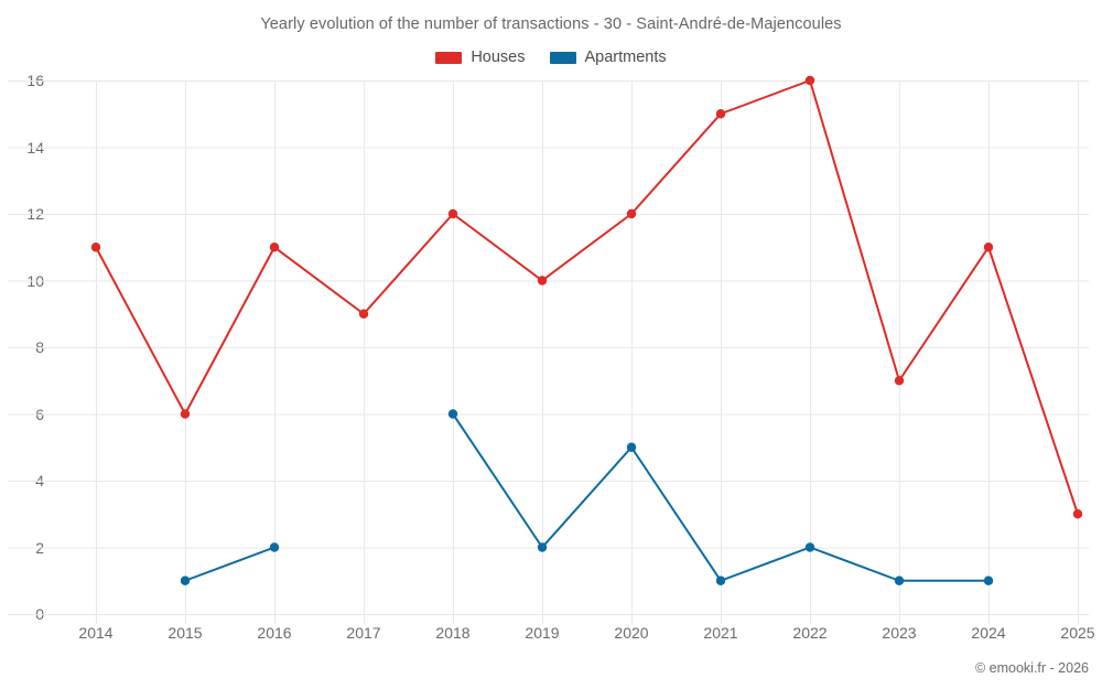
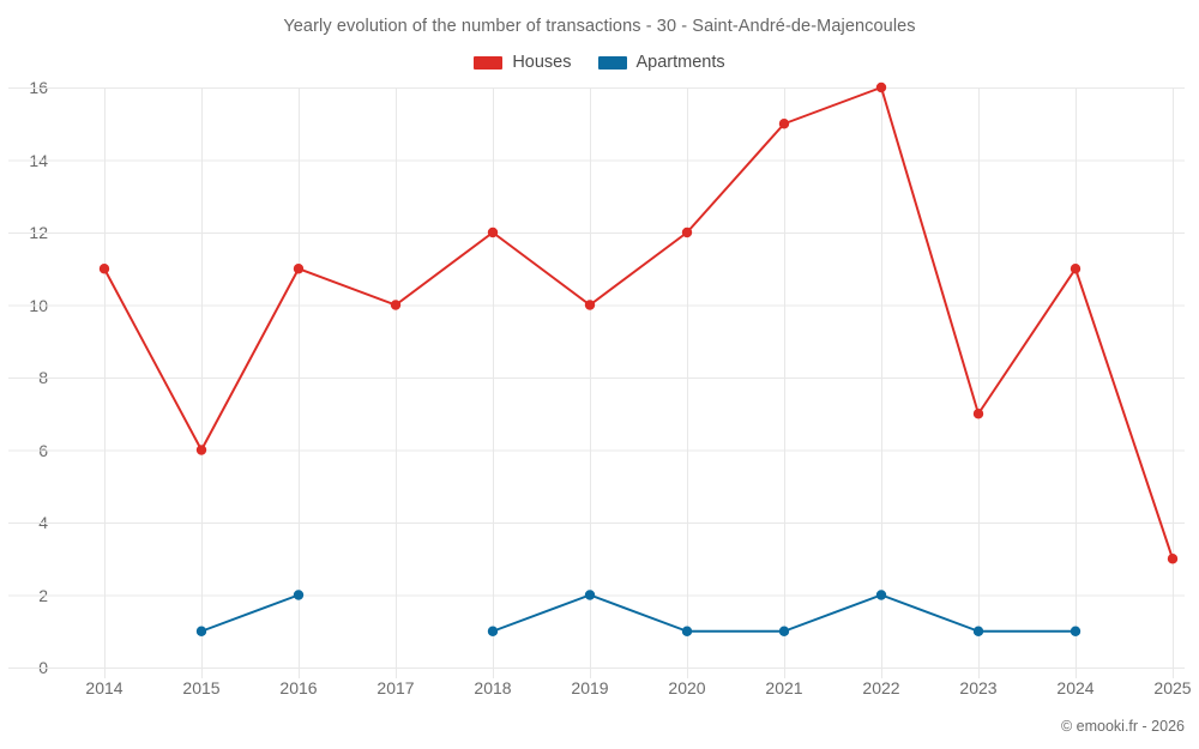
Houses/2017: 9 -> 10
Apartments/2018: 6 -> 1
Apartments/2020: 5 -> 1
